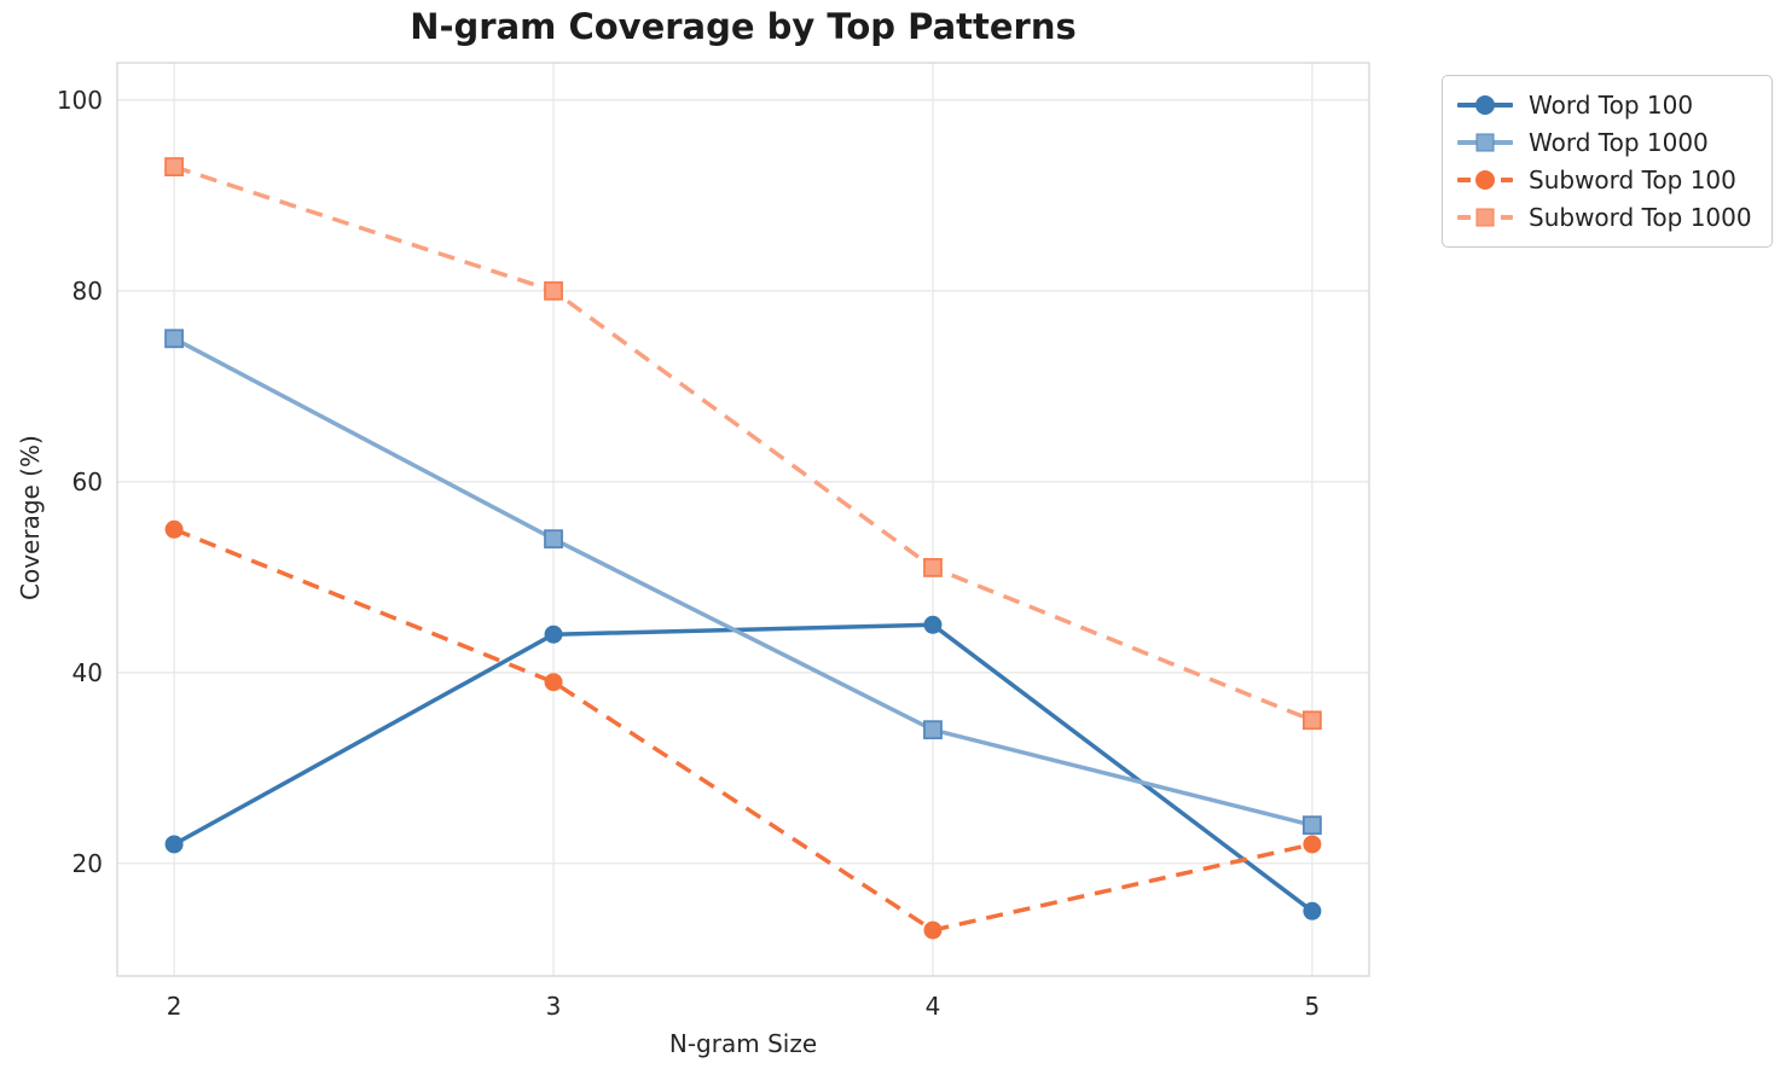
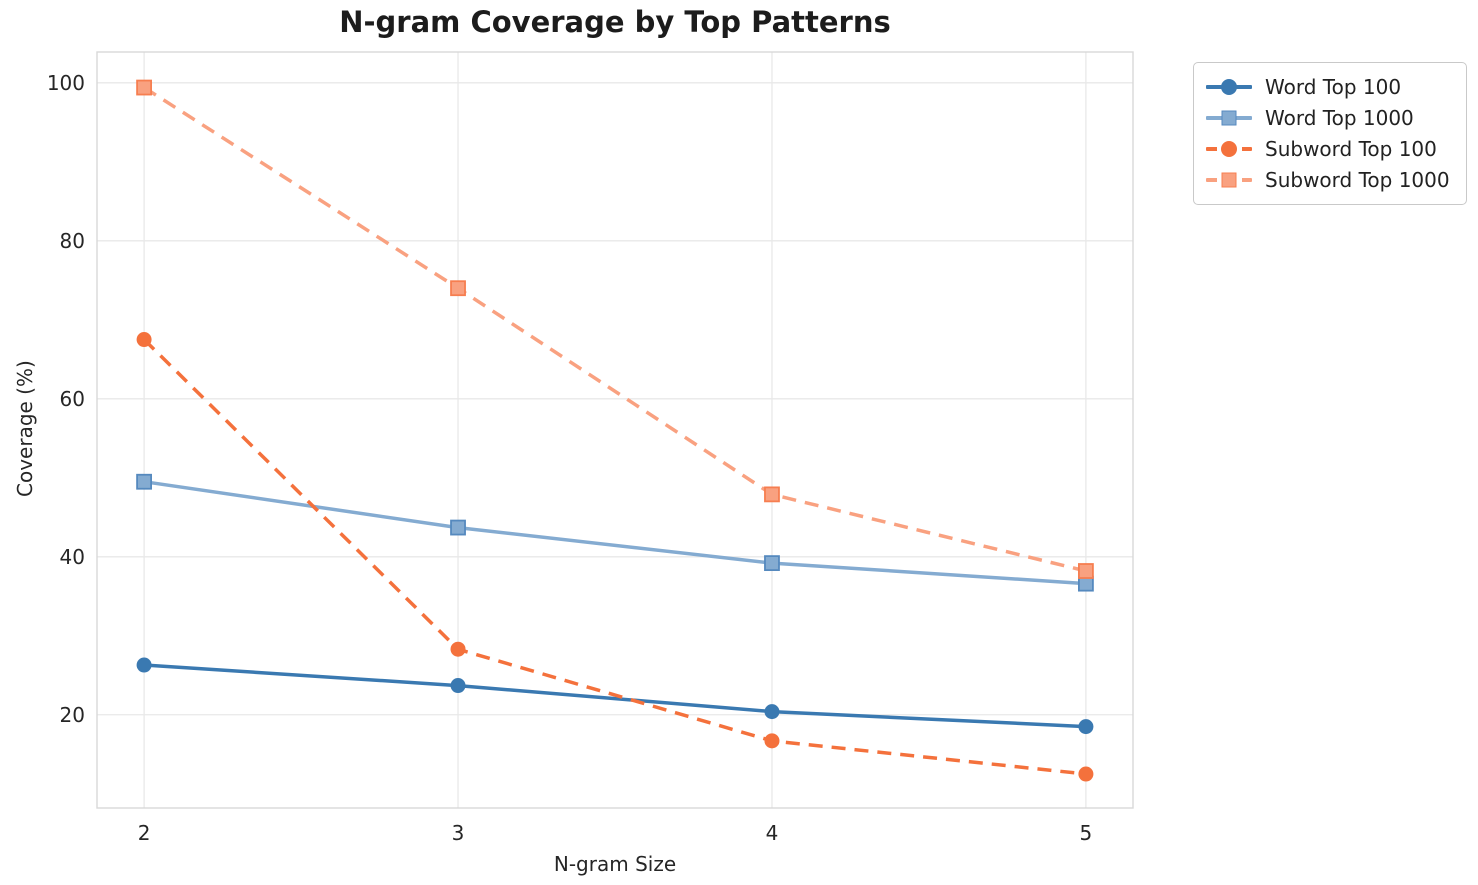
Word Top 100/2: 22 -> 26
Word Top 1000/2: 75 -> 50
Subword Top 100/2: 55 -> 68
Subword Top 1000/2: 93 -> 99
Word Top 100/3: 44 -> 24
Word Top 1000/3: 54 -> 44
Subword Top 100/3: 39 -> 28
Subword Top 1000/3: 80 -> 74
Word Top 100/4: 45 -> 20
Word Top 1000/4: 34 -> 39
Subword Top 100/4: 13 -> 17
Subword Top 1000/4: 51 -> 48
Word Top 100/5: 15 -> 18
Word Top 1000/5: 24 -> 37
Subword Top 100/5: 22 -> 12
Subword Top 1000/5: 35 -> 38
